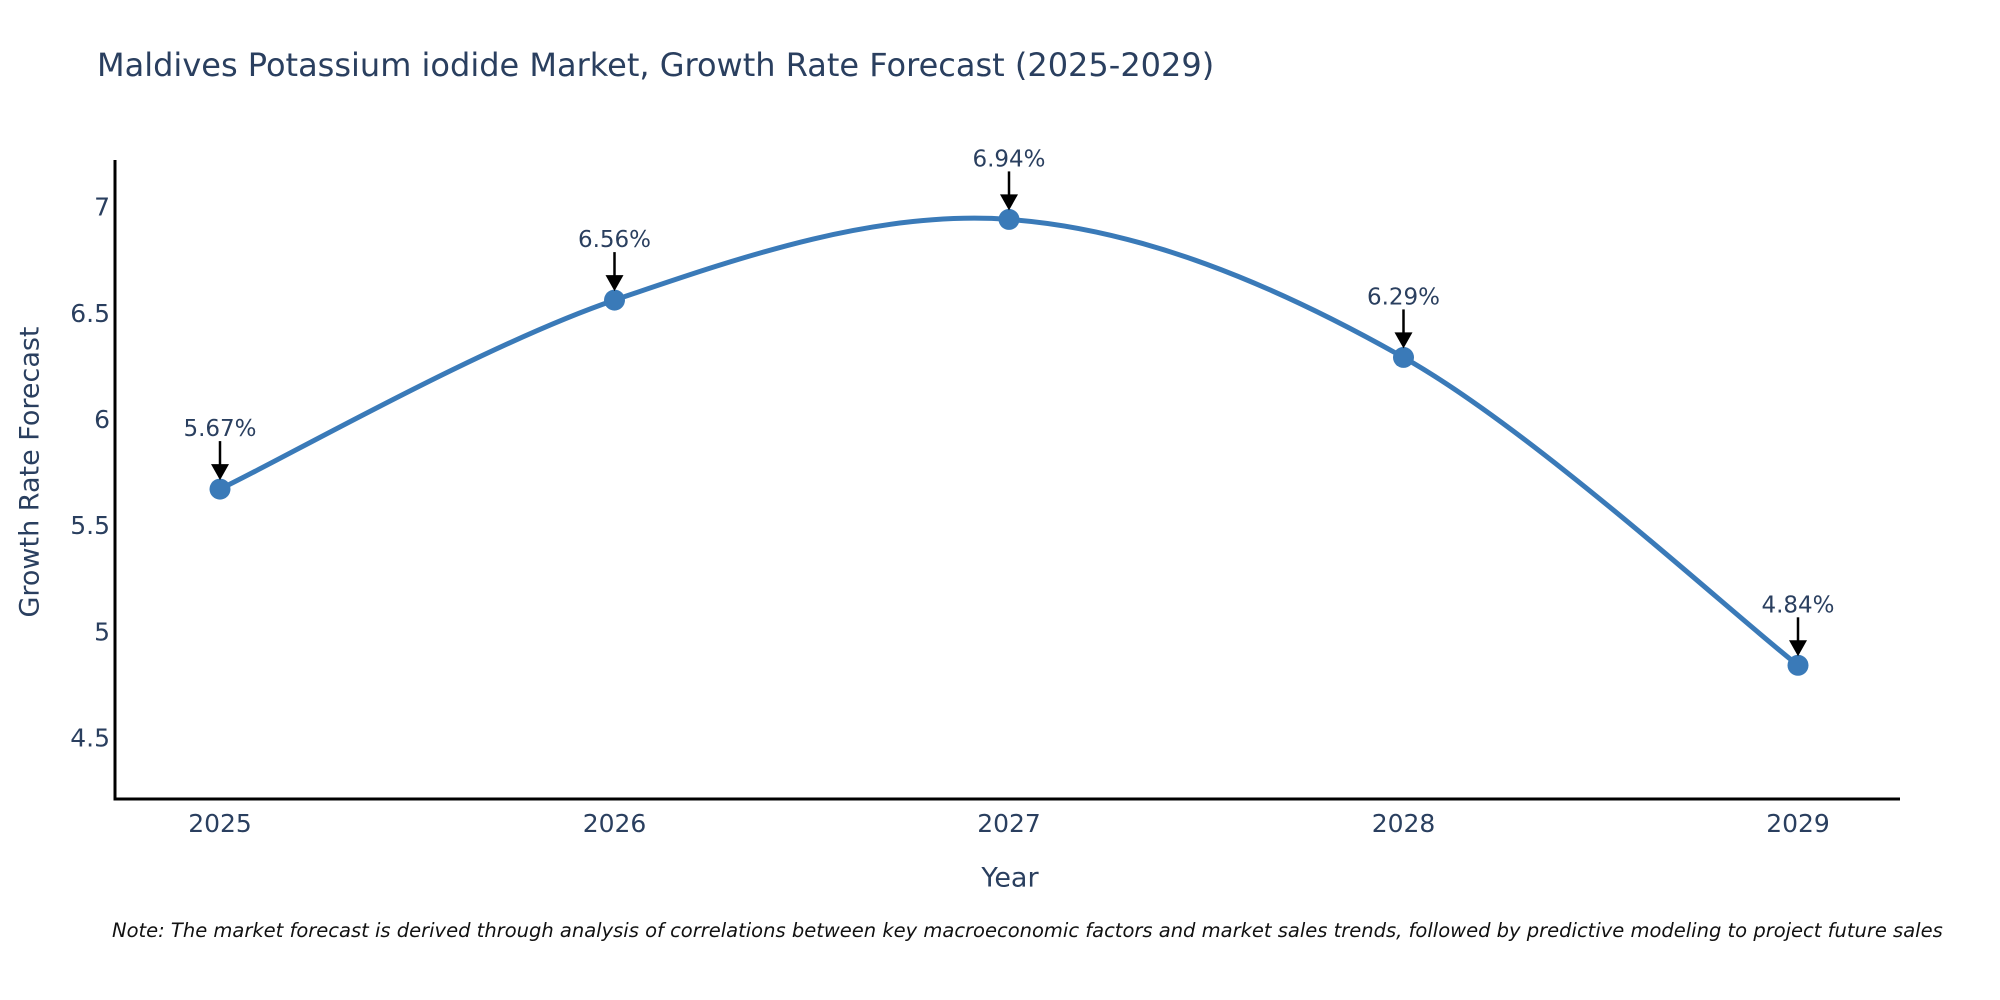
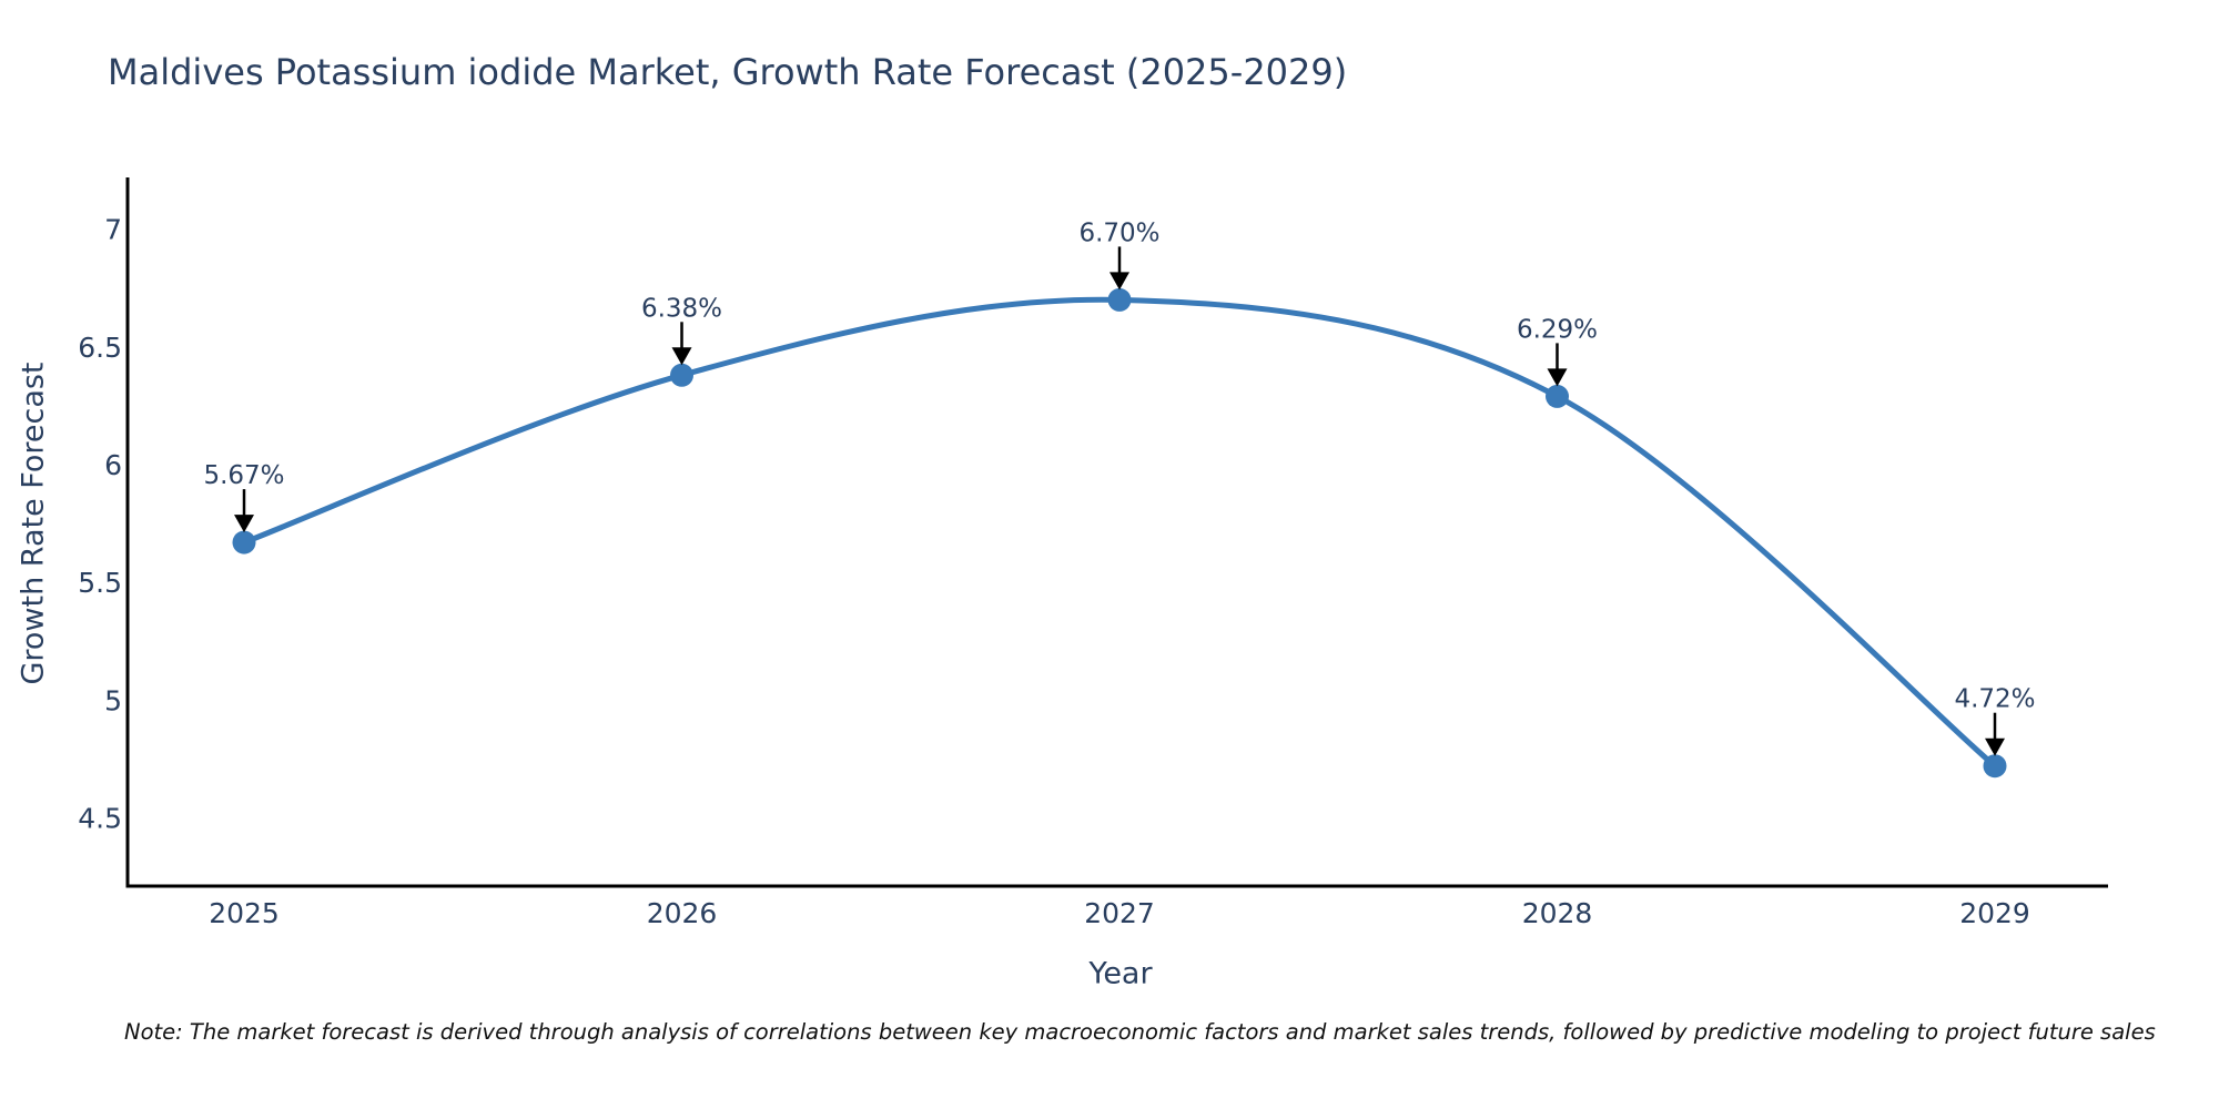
2026: 6.56% -> 6.38%
2027: 6.94% -> 6.70%
2029: 4.84% -> 4.72%
